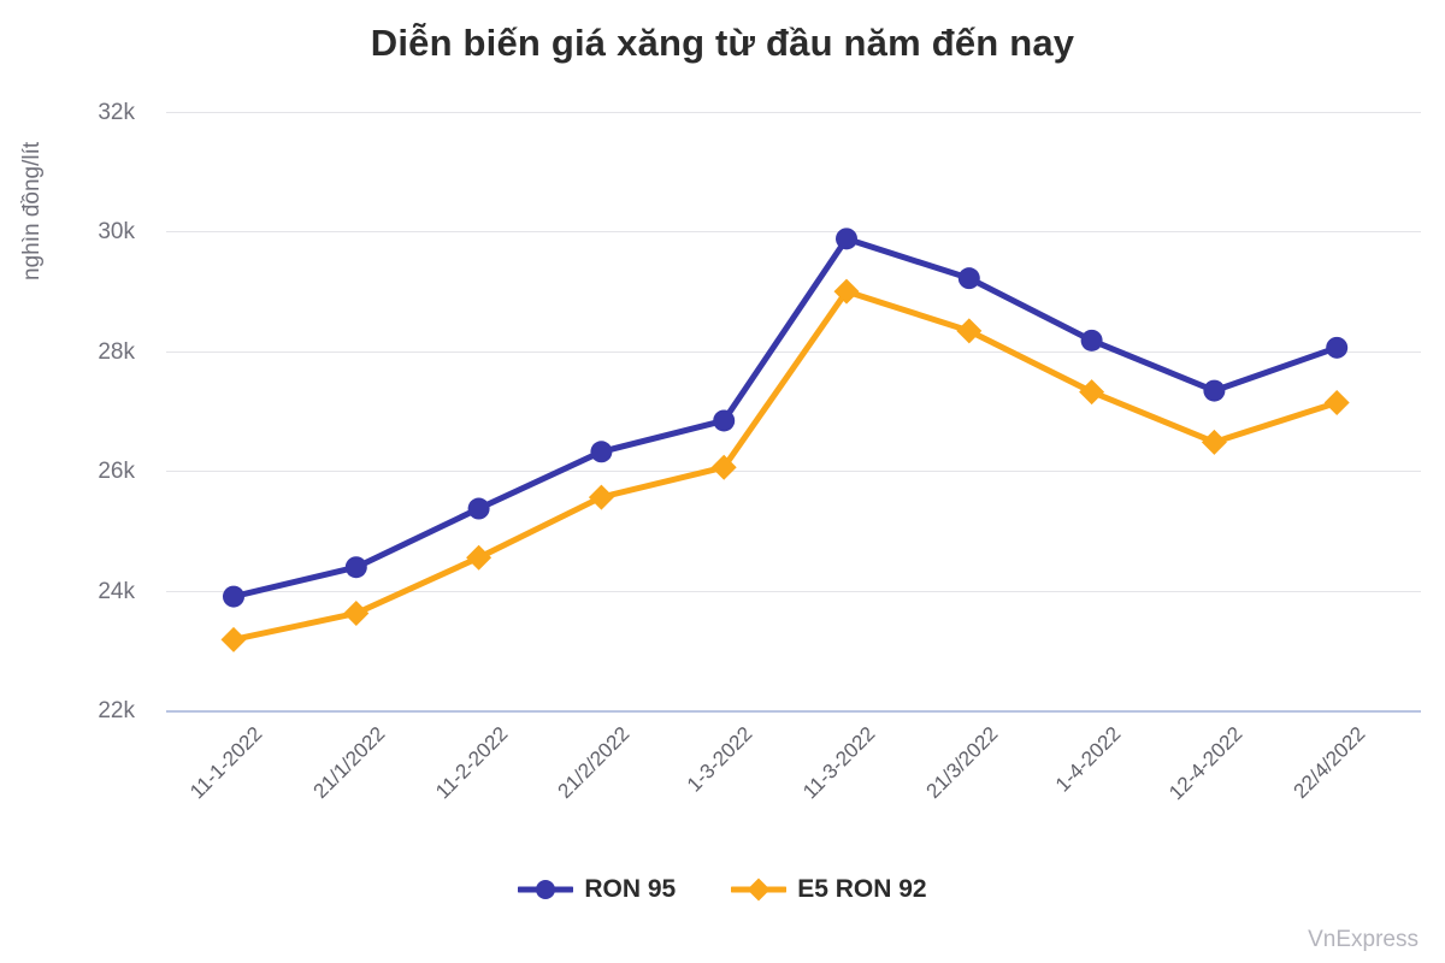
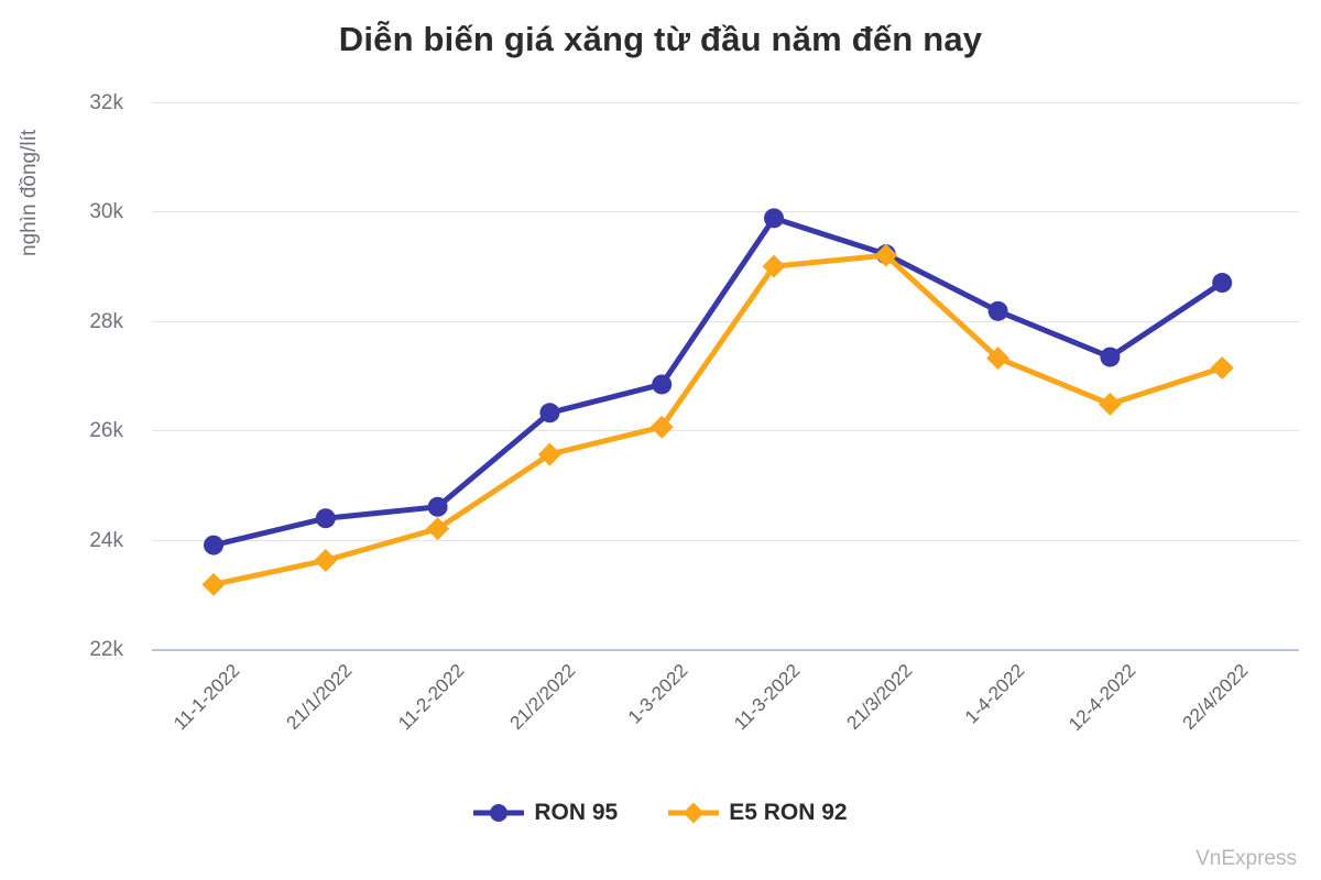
RON 95/11-2-2022: 25.4k -> 24.6k
E5 RON 92/11-2-2022: 24.6k -> 24.2k
E5 RON 92/21/3/2022: 28.3k -> 29.2k
RON 95/22/4/2022: 28.1k -> 28.7k
